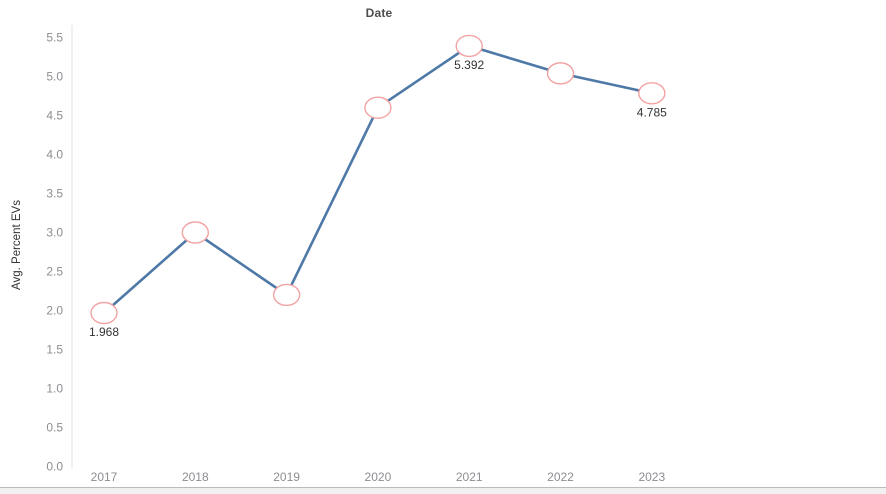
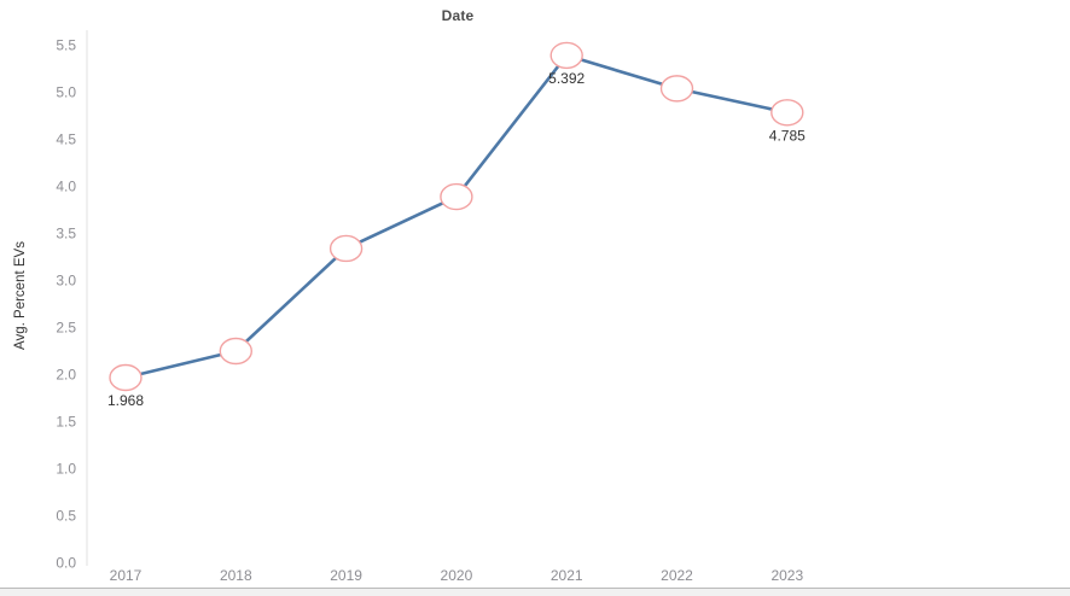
2018: 3.0 -> 2.2
2019: 2.2 -> 3.3
2020: 4.6 -> 3.9
